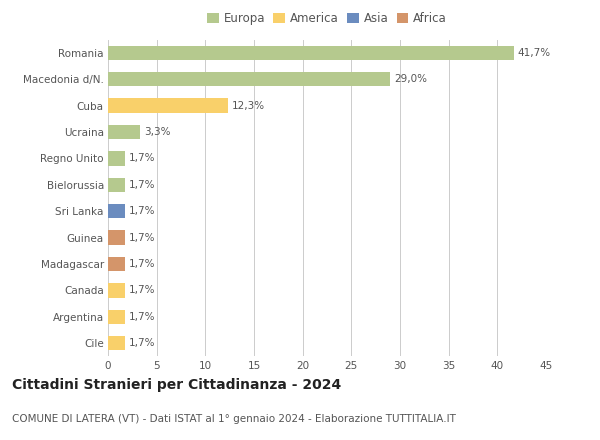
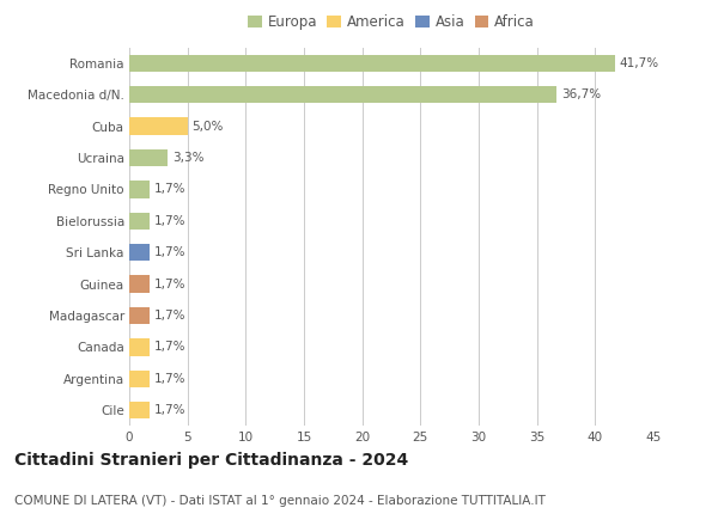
Macedonia d/N.: 29,0% -> 36,7%
Cuba: 12,3% -> 5,0%
